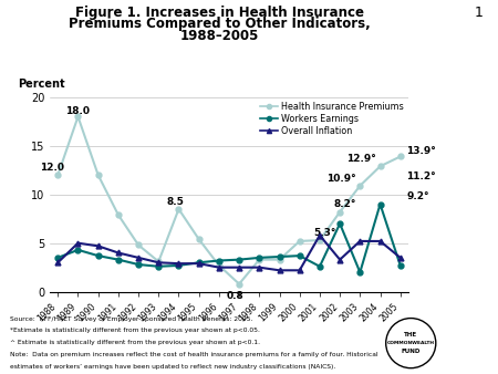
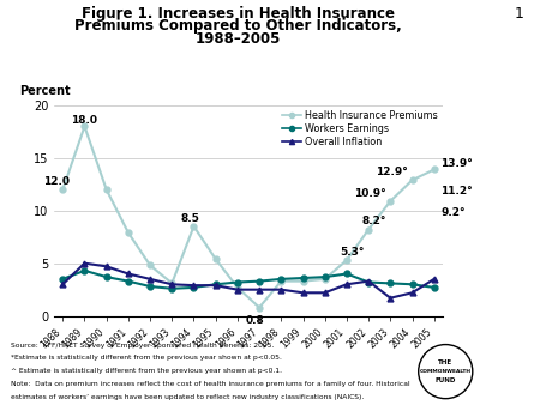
Health Insurance Premiums/2000: 5.2 -> 3.5
Workers Earnings/2001: 2.6 -> 4.0
Overall Inflation/2001: 5.8 -> 3.0
Workers Earnings/2002: 7.0 -> 3.2
Workers Earnings/2003: 2.0 -> 3.1
Overall Inflation/2003: 5.2 -> 1.7
Workers Earnings/2004: 9.0 -> 3.0
Overall Inflation/2004: 5.2 -> 2.2
